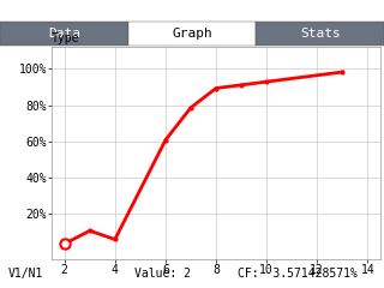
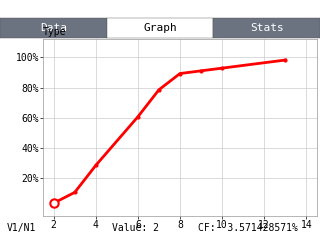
4: 6% -> 29%
